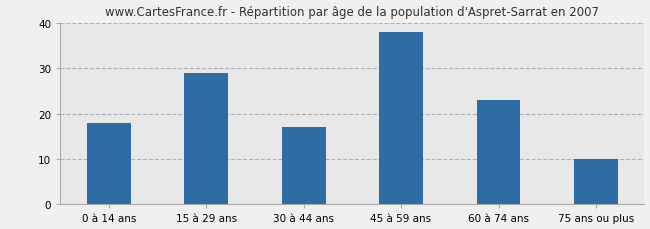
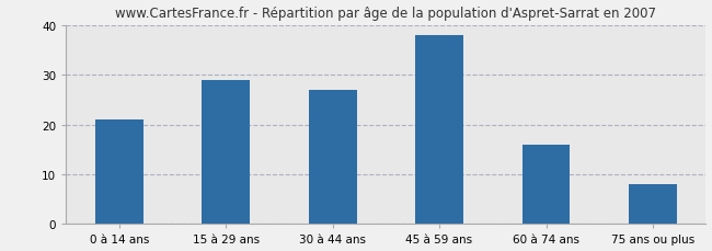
0 à 14 ans: 18 -> 21
30 à 44 ans: 17 -> 27
60 à 74 ans: 23 -> 16
75 ans ou plus: 10 -> 8
